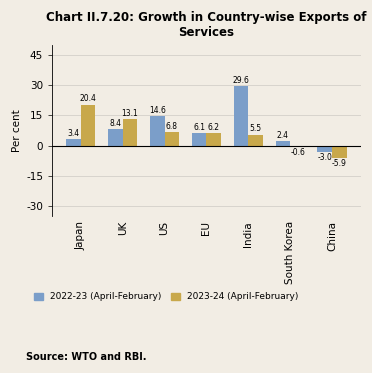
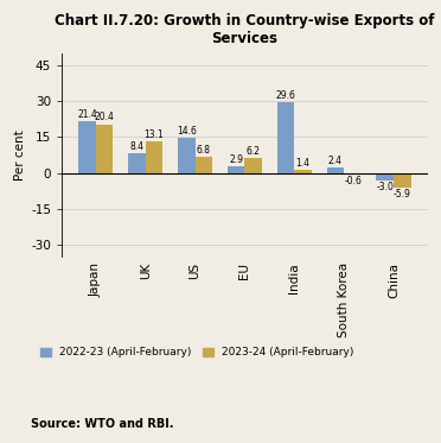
2022-23 (April-February)/Japan: 3.4 -> 21.4
2022-23 (April-February)/EU: 6.1 -> 2.9
2023-24 (April-February)/India: 5.5 -> 1.4
